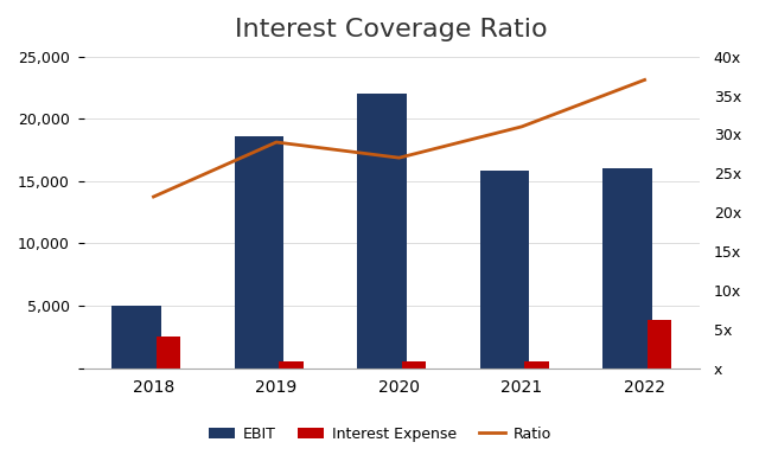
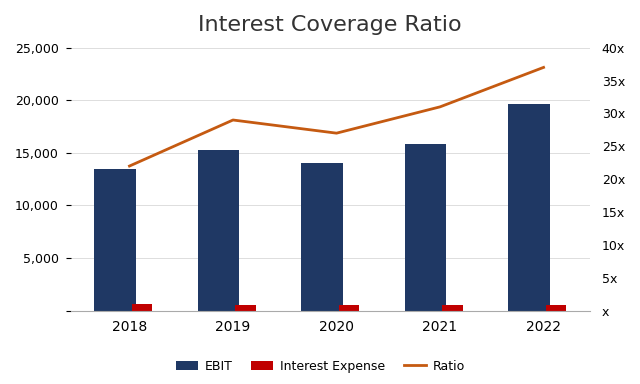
EBIT/2018: 5,000 -> 13,500
Interest Expense/2018: 2,500 -> 600
EBIT/2019: 18,600 -> 15,300
EBIT/2020: 22,000 -> 14,000
EBIT/2022: 16,000 -> 19,600
Interest Expense/2022: 3,900 -> 500
